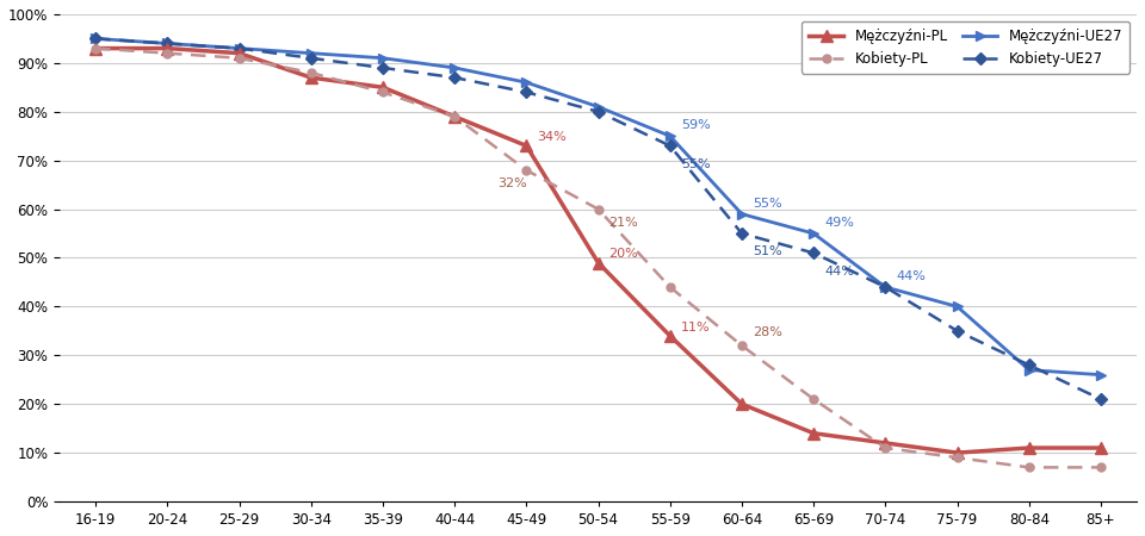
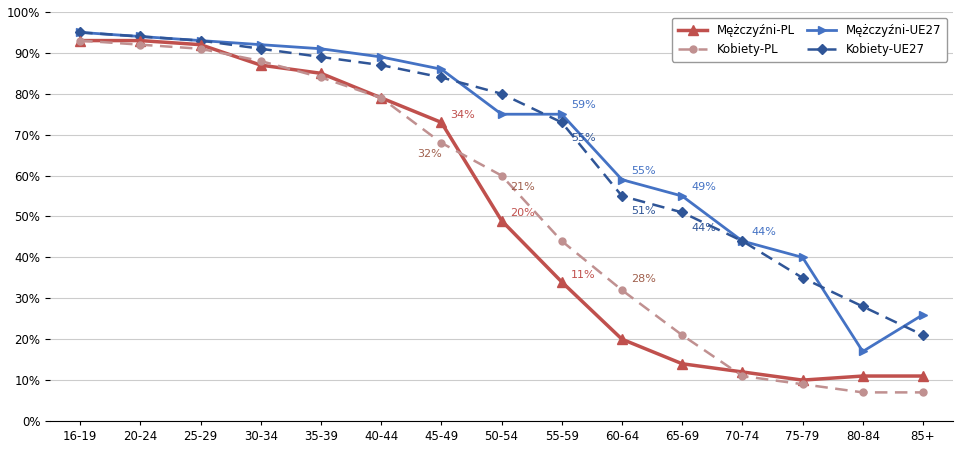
Mężczyźni-UE27/50-54: 81% -> 75%
Mężczyźni-UE27/80-84: 27% -> 17%
